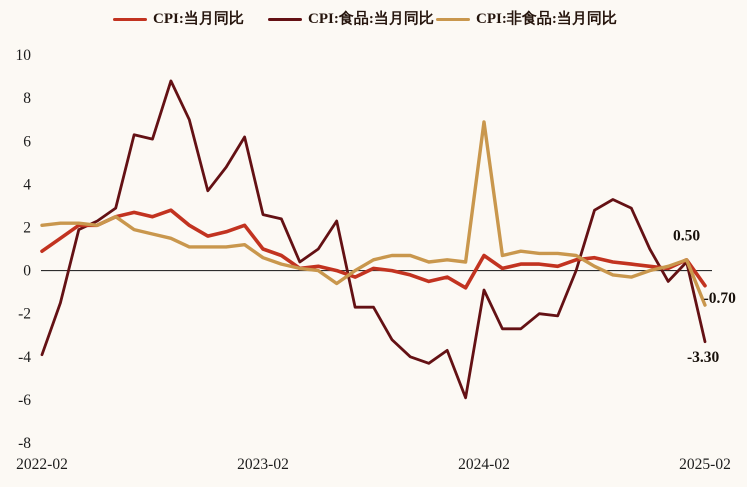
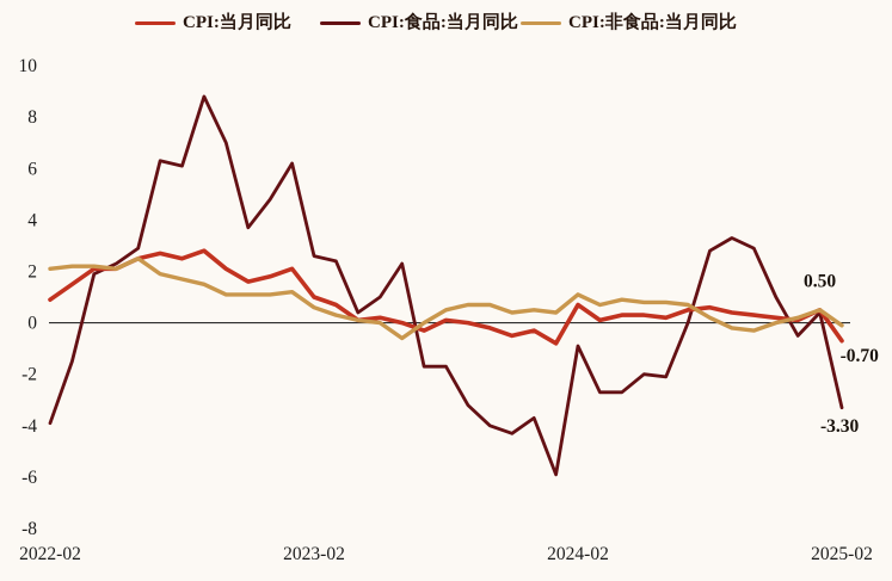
CPI:非食品:当月同比/2024-02: 6.9 -> 1.1
CPI:非食品:当月同比/2025-02: -1.6 -> -0.1
